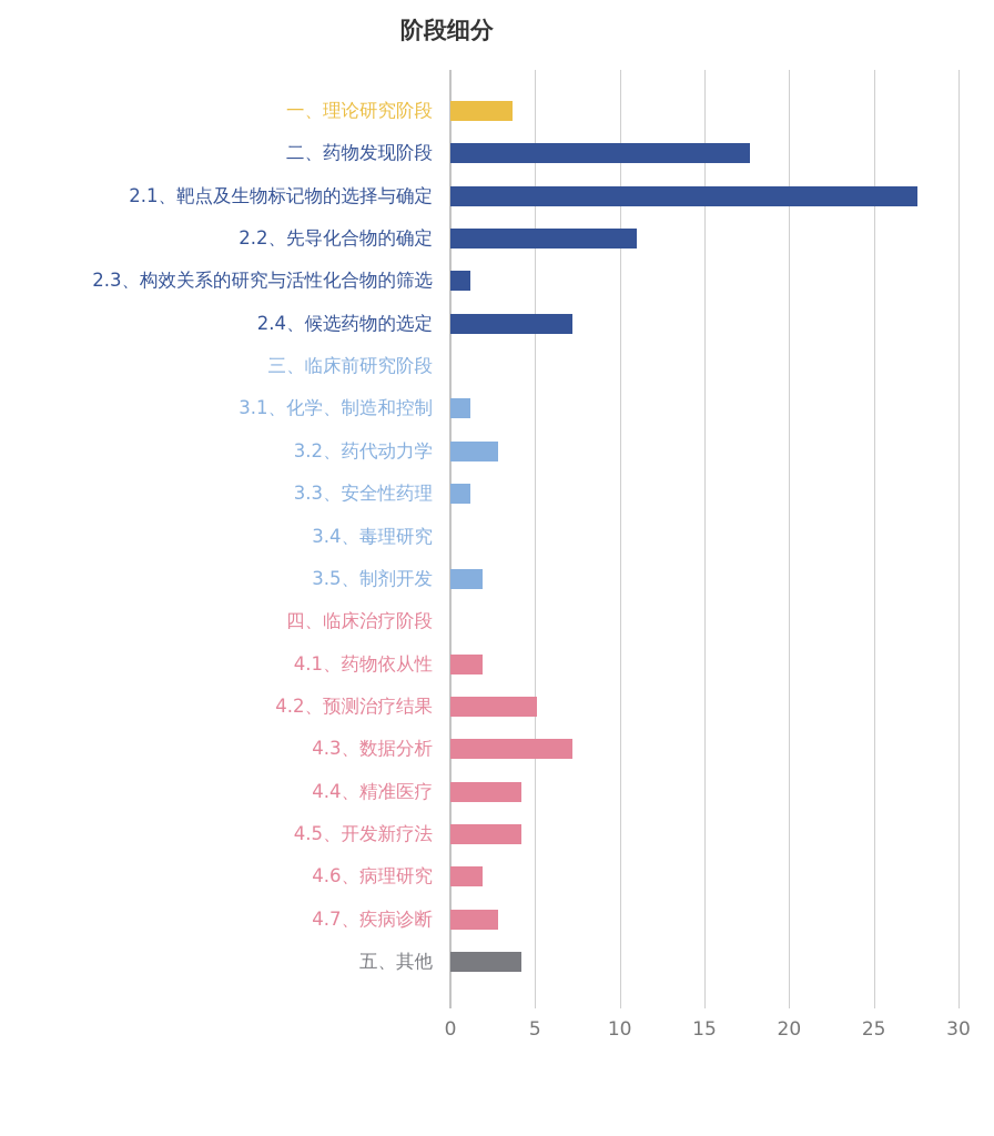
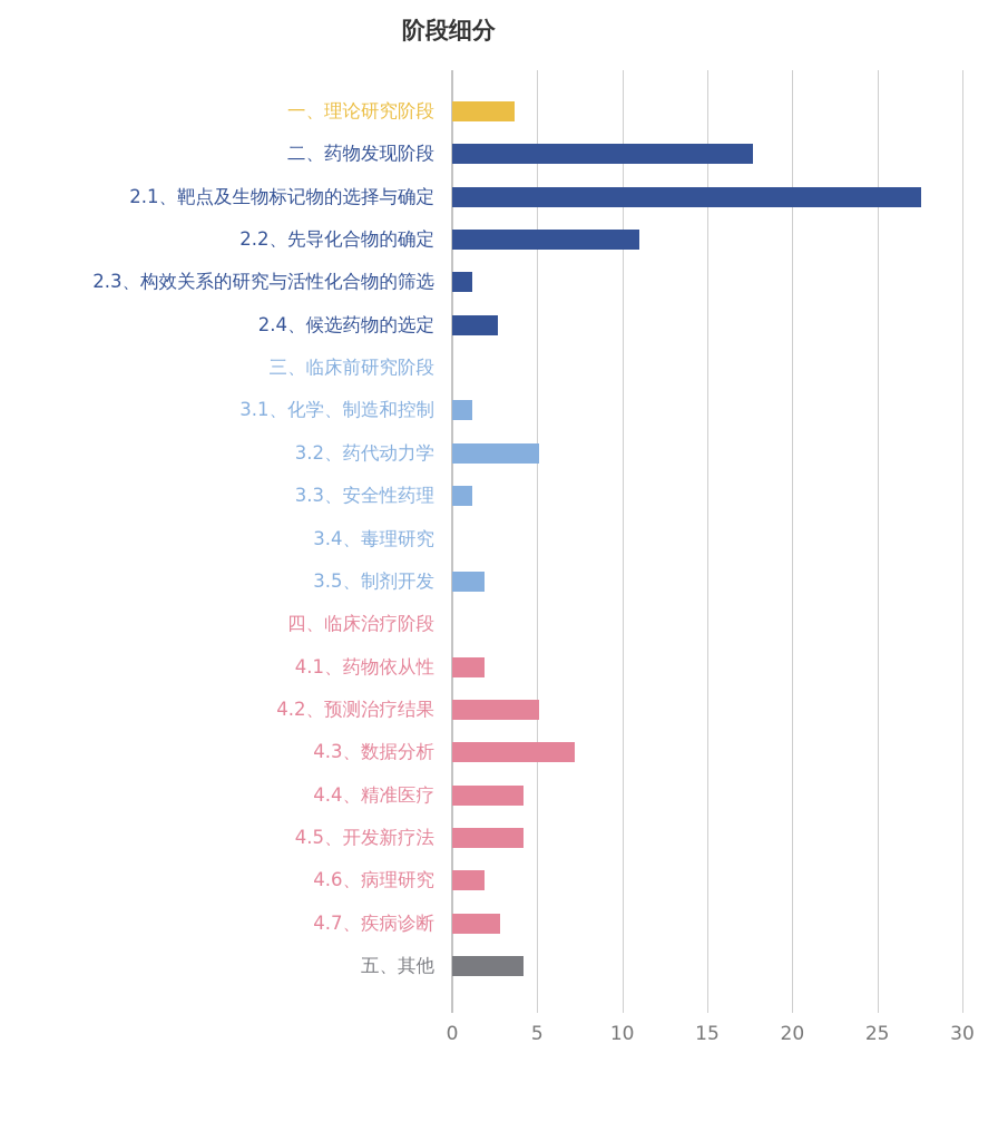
2.4、候选药物的选定: 7.2 -> 2.7
3.2、药代动力学: 2.8 -> 5.1
